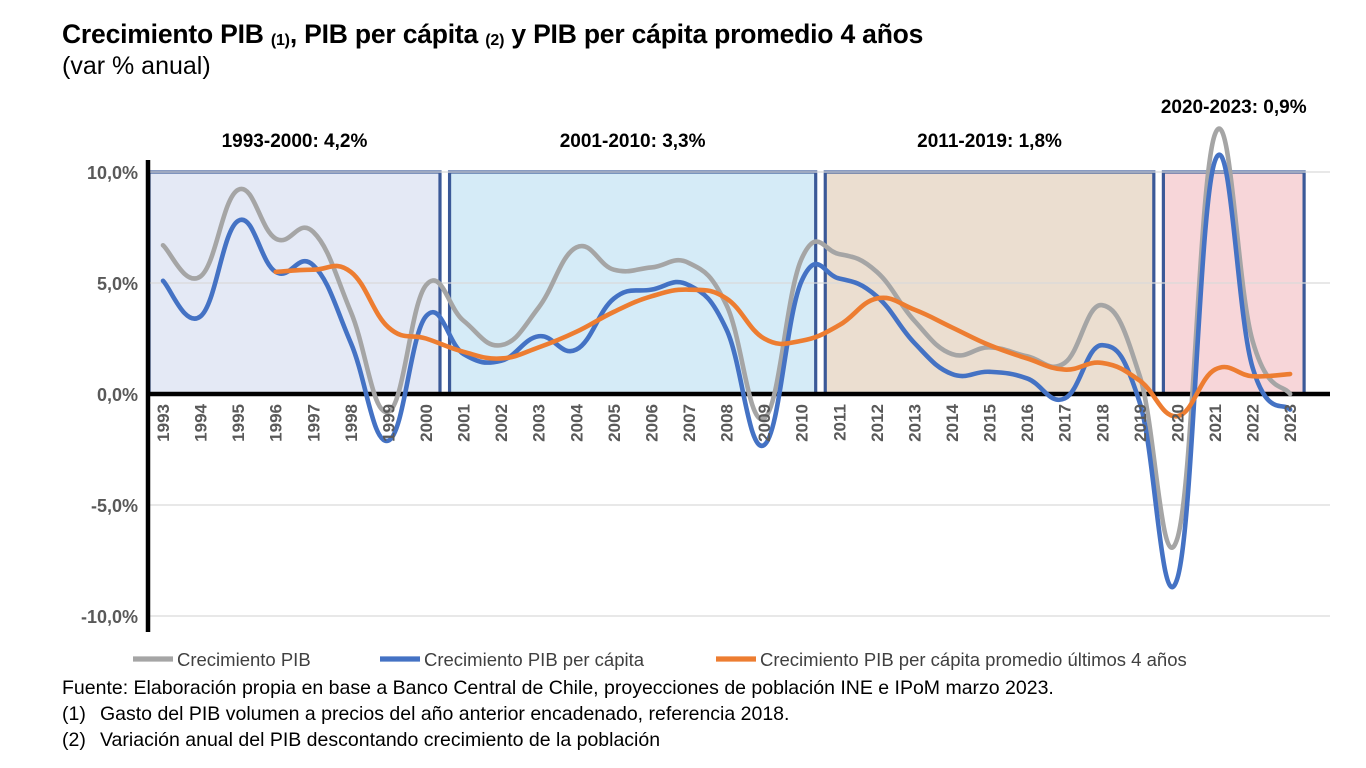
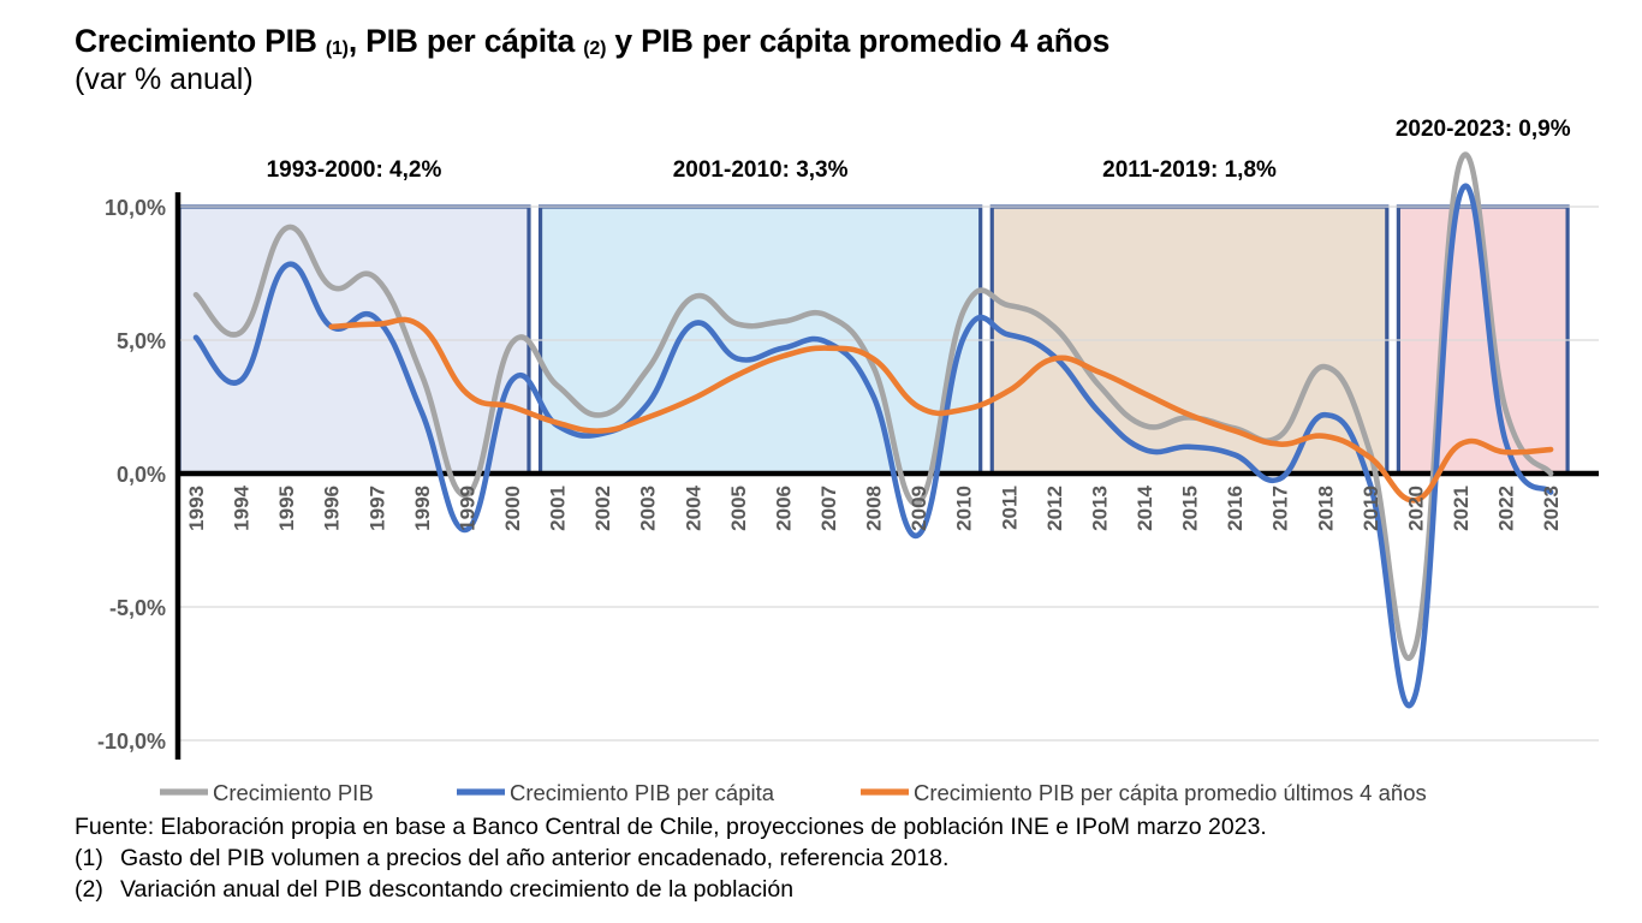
Crecimiento PIB per cápita/2004: 2,0% -> 5,6%
